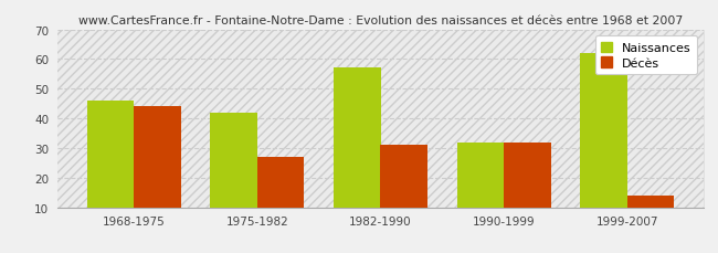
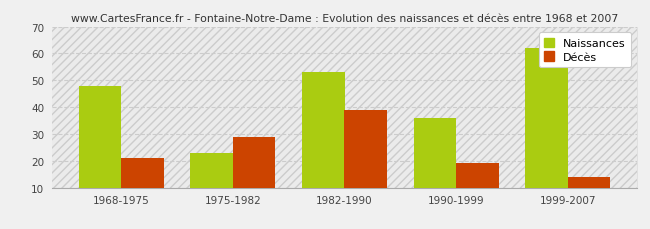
Naissances/1968-1975: 46 -> 48
Décès/1968-1975: 44 -> 21
Naissances/1975-1982: 42 -> 23
Décès/1975-1982: 27 -> 29
Naissances/1982-1990: 57 -> 53
Décès/1982-1990: 31 -> 39
Naissances/1990-1999: 32 -> 36
Décès/1990-1999: 32 -> 19
